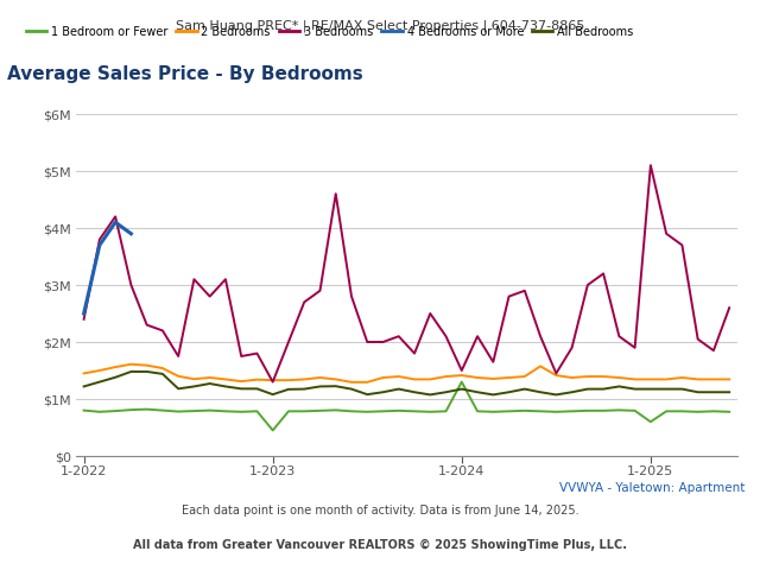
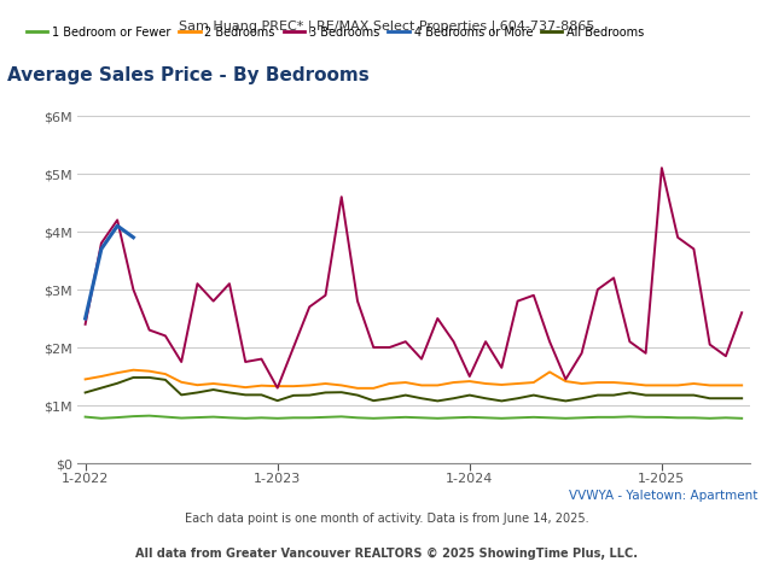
1 Bedroom or Fewer/1-2023: $0.45M -> $0.78M
1 Bedroom or Fewer/1-2024: $1.30M -> $0.80M
1 Bedroom or Fewer/1-2025: $0.60M -> $0.80M
